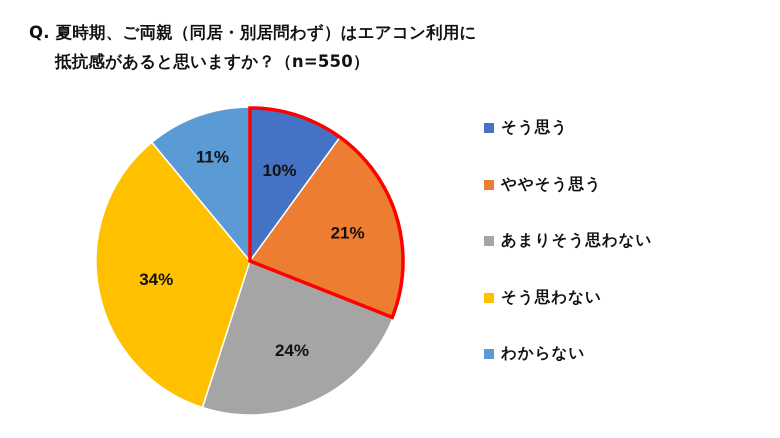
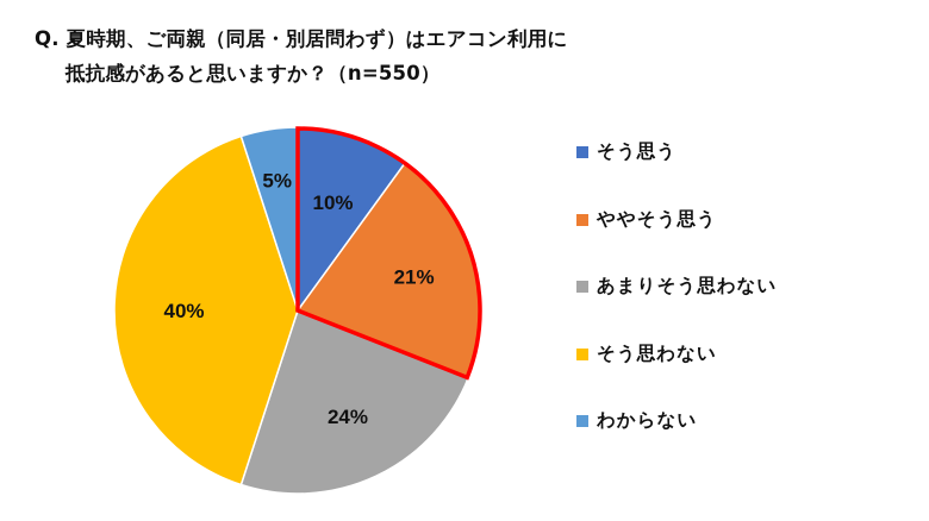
そう思わない: 34% -> 40%
わからない: 11% -> 5%
